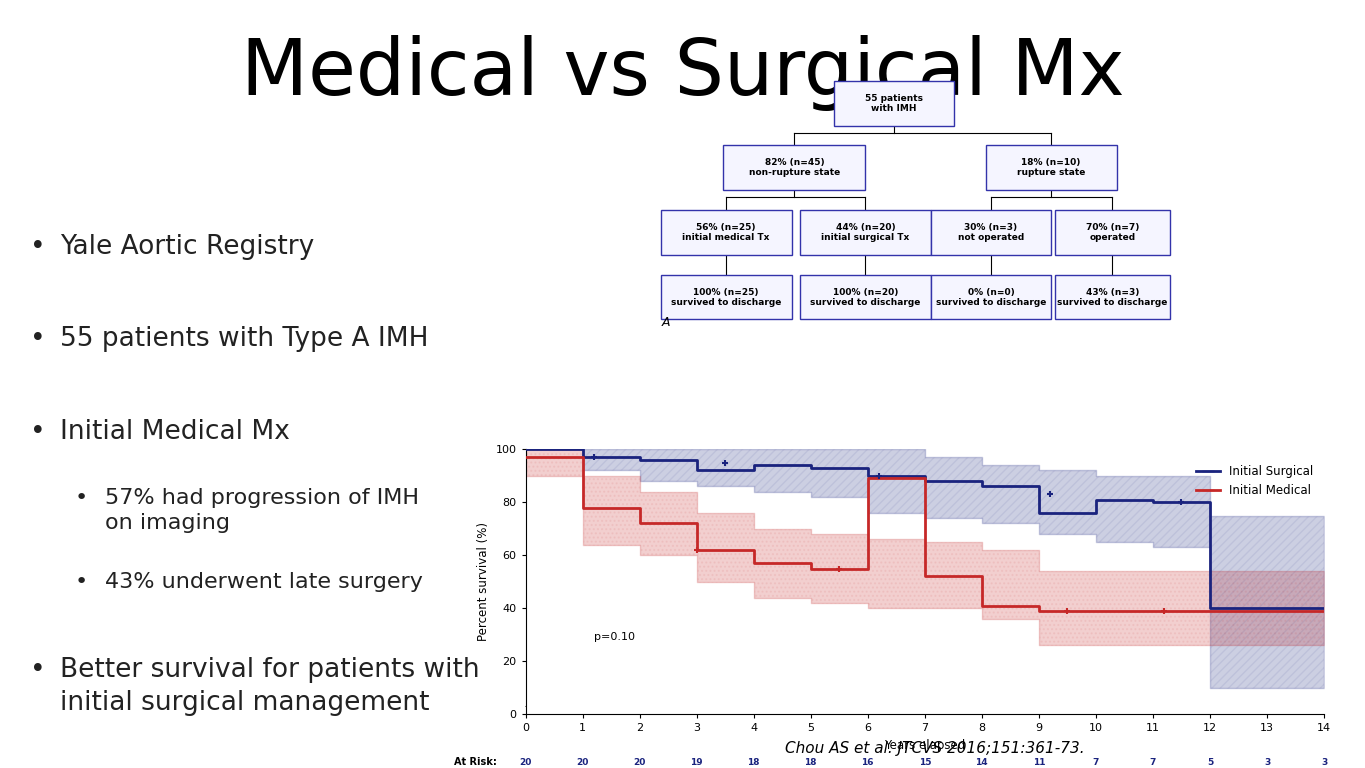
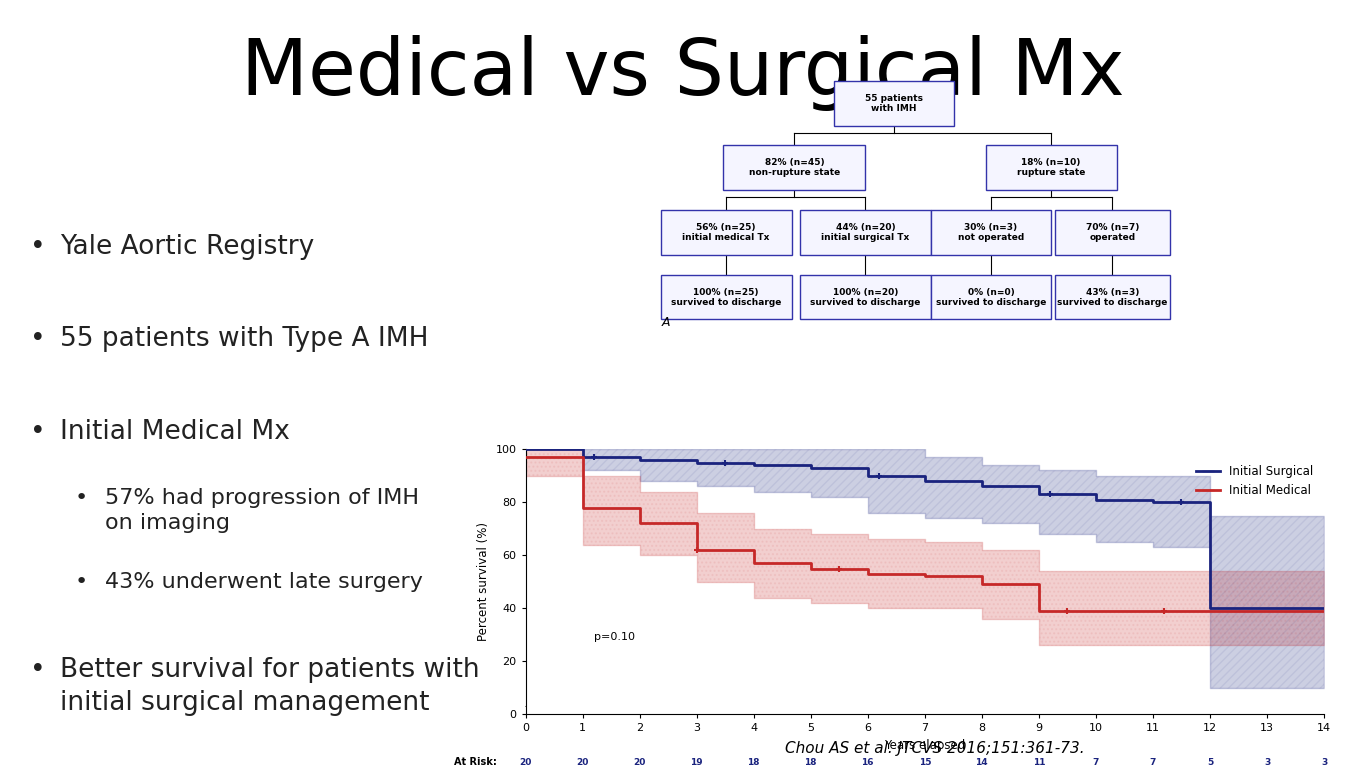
Initial Surgical/3: 92 -> 95
Initial Medical/6: 89 -> 53
Initial Medical/8: 41 -> 49
Initial Surgical/9: 76 -> 83
